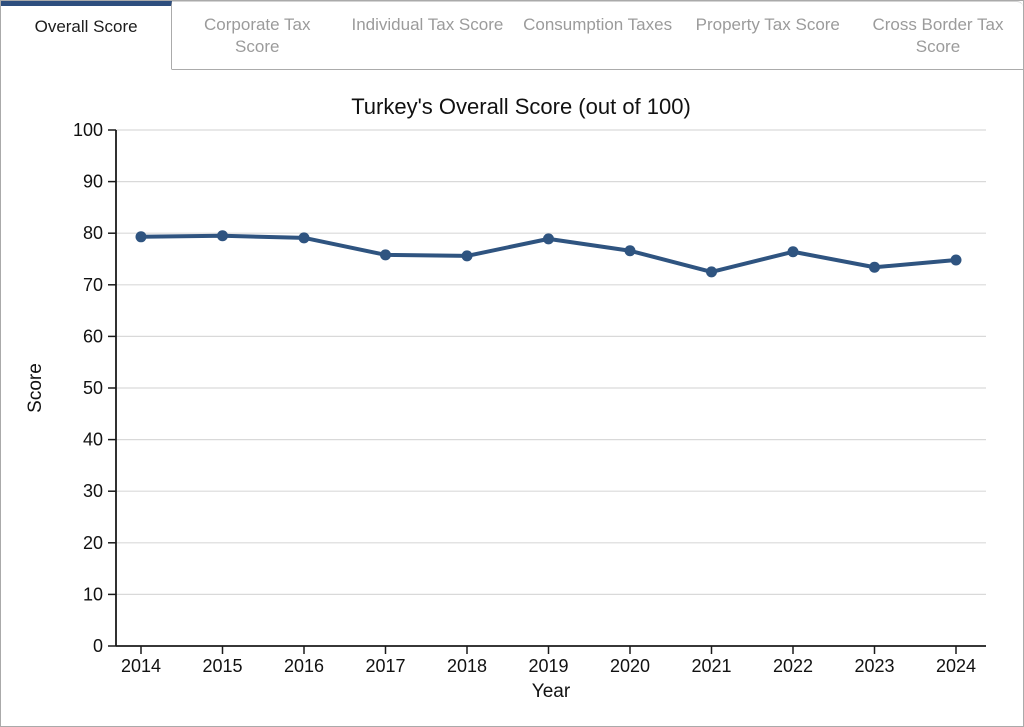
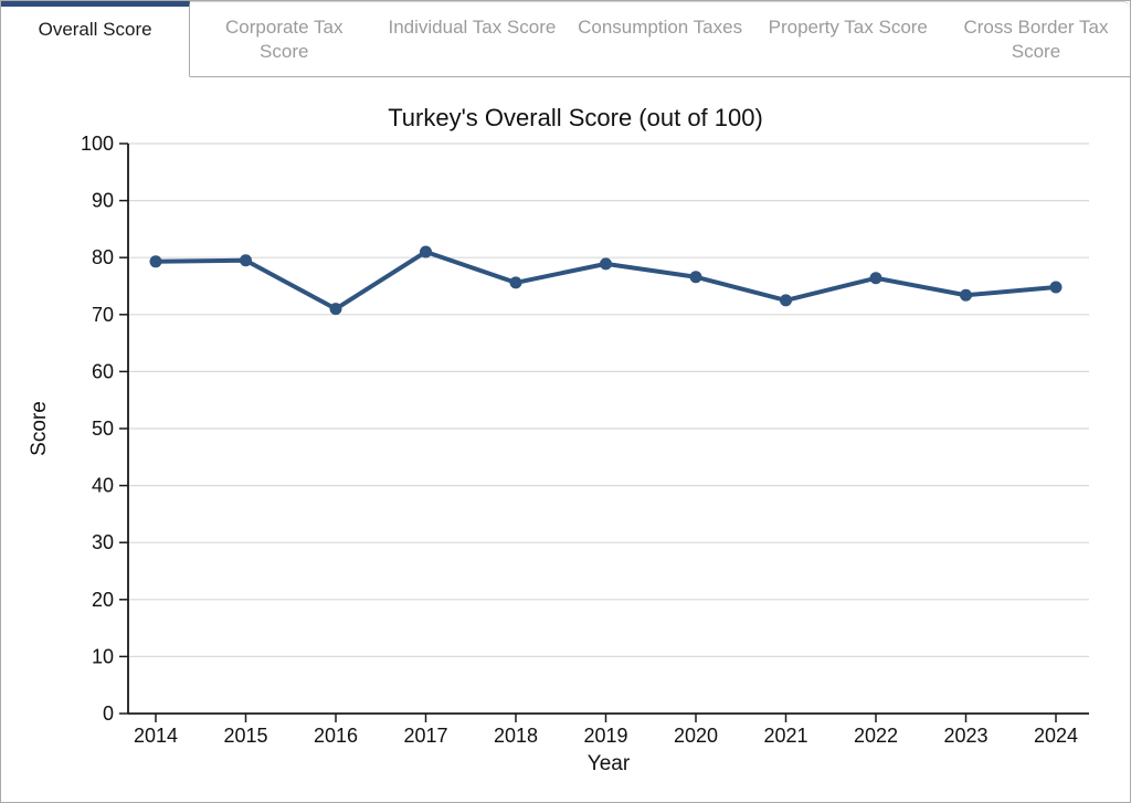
2016: 79 -> 71
2017: 76 -> 81
